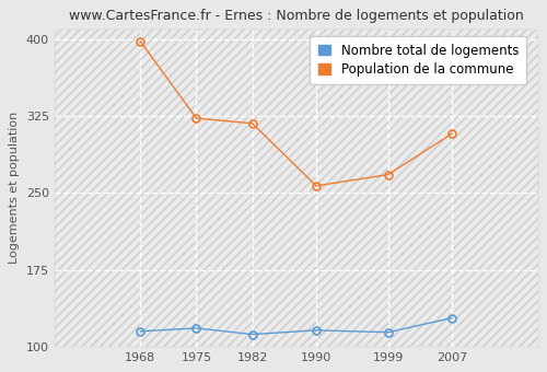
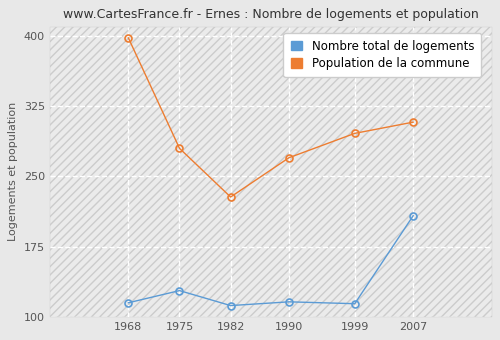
Nombre total de logements/1975: 118 -> 128
Population de la commune/1975: 323 -> 280
Population de la commune/1982: 318 -> 228
Population de la commune/1990: 257 -> 270
Population de la commune/1999: 268 -> 296
Nombre total de logements/2007: 128 -> 208
